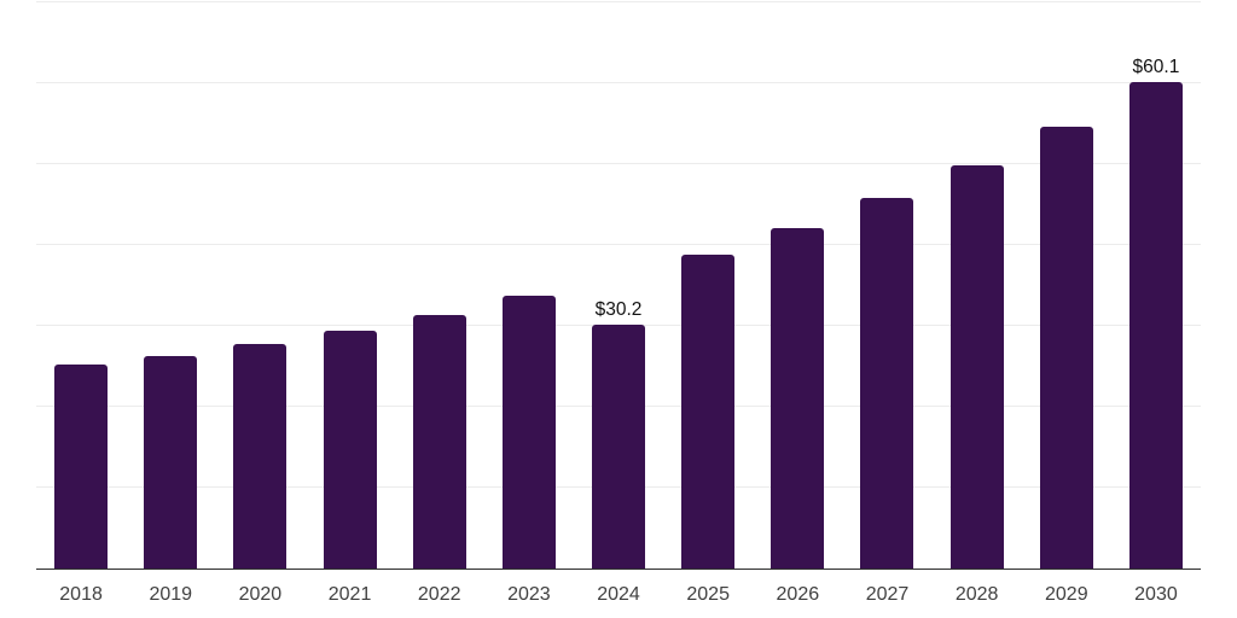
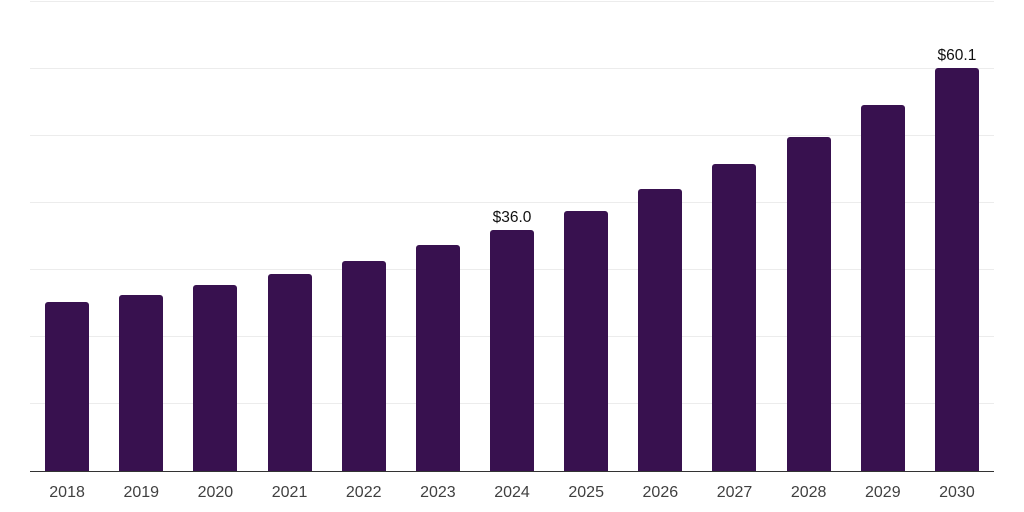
2024: $30.2 -> $36.0
